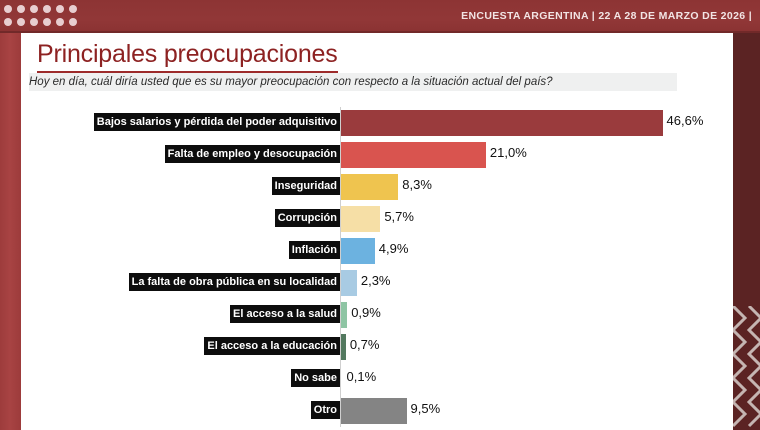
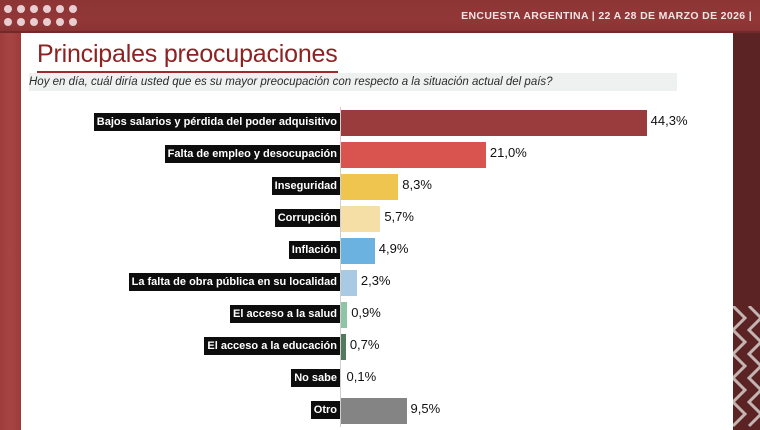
Bajos salarios y pérdida del poder adquisitivo: 46,6% -> 44,3%
